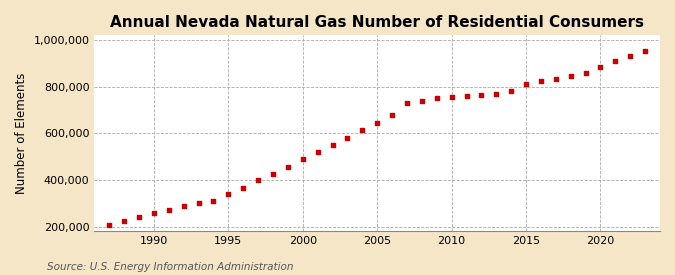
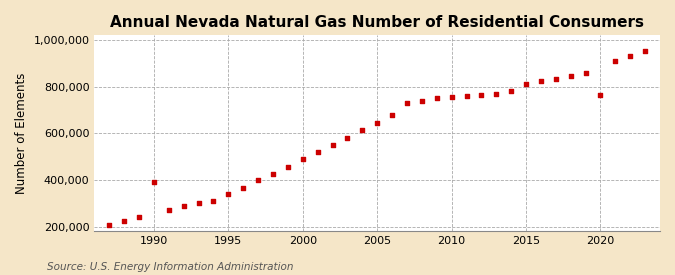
1990: 258,000 -> 390,000
2020: 885,000 -> 765,000
